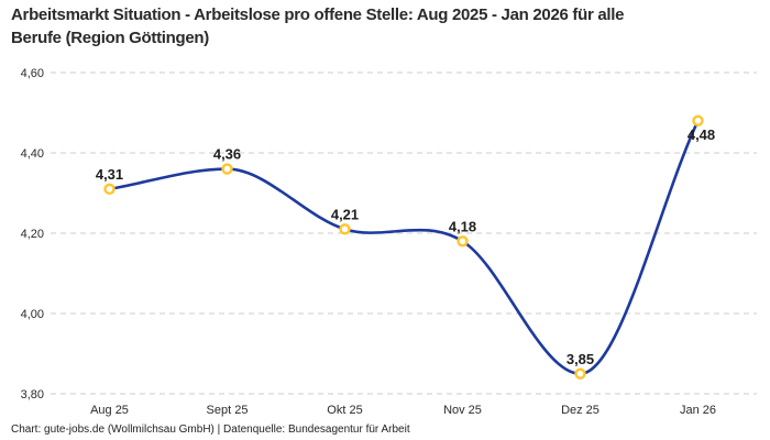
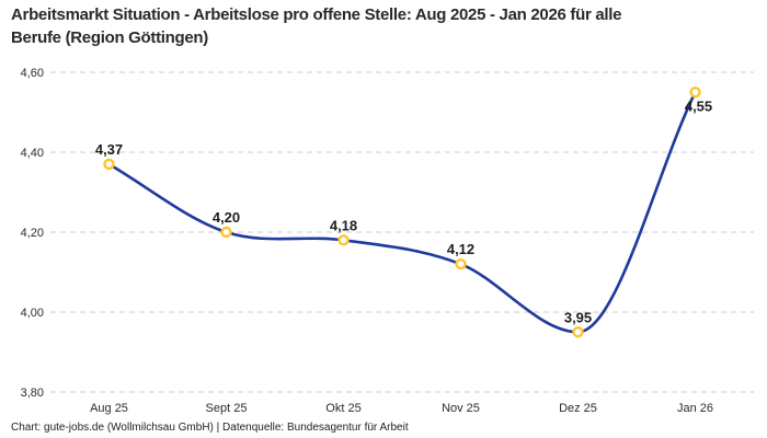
Aug 25: 4,31 -> 4,37
Sept 25: 4,36 -> 4,20
Okt 25: 4,21 -> 4,18
Nov 25: 4,18 -> 4,12
Dez 25: 3,85 -> 3,95
Jan 26: 4,48 -> 4,55
